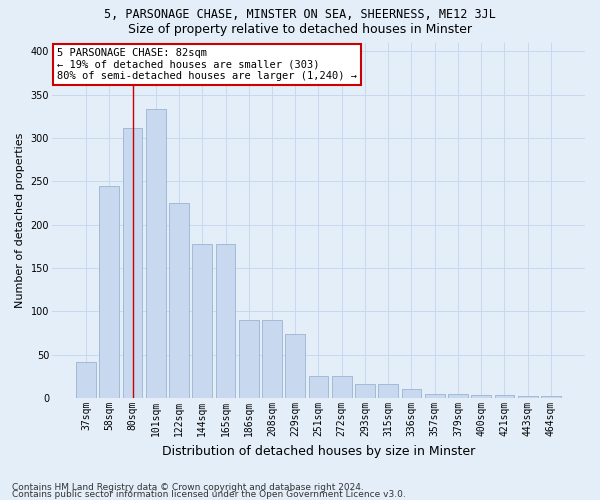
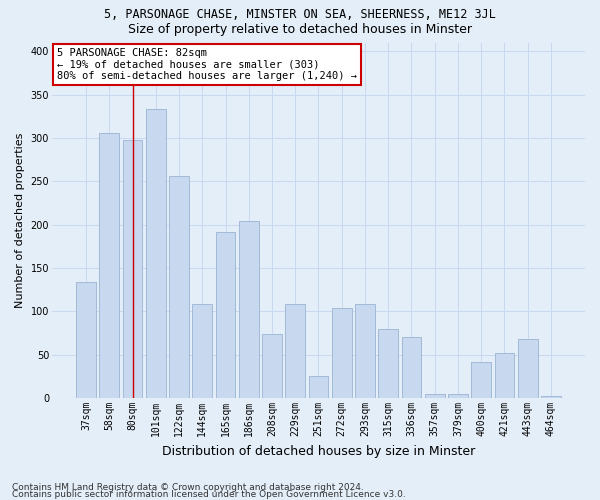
37sqm: 42 -> 134
58sqm: 245 -> 306
80sqm: 312 -> 298
122sqm: 225 -> 256
144sqm: 178 -> 108
165sqm: 178 -> 192
186sqm: 90 -> 204
208sqm: 90 -> 74
229sqm: 74 -> 108
272sqm: 26 -> 104
293sqm: 16 -> 108
315sqm: 16 -> 80
336sqm: 10 -> 70
400sqm: 4 -> 42
421sqm: 4 -> 52
443sqm: 3 -> 68
